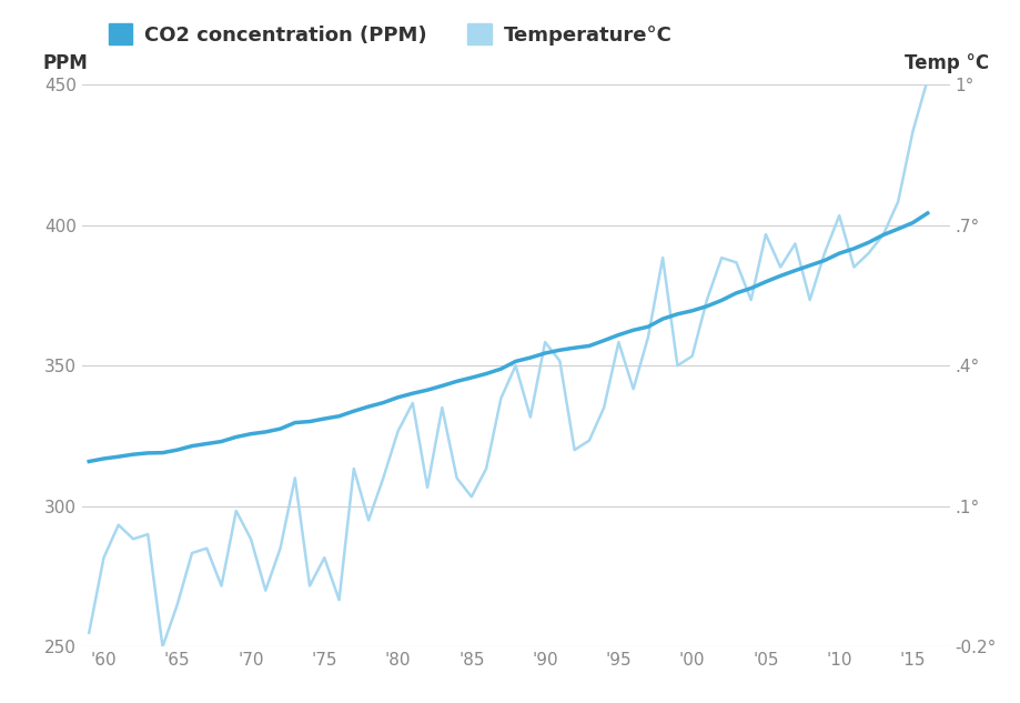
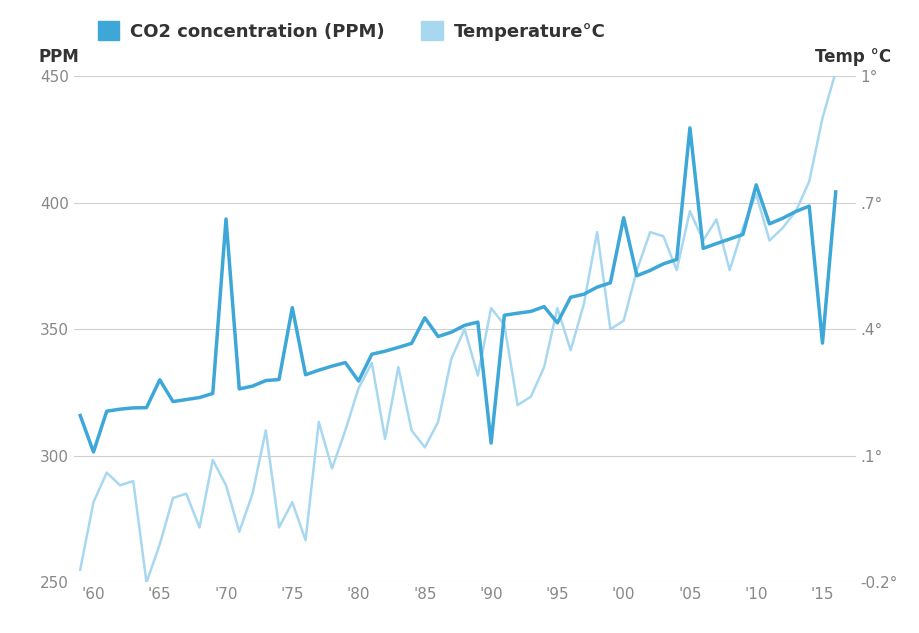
CO2 concentration (PPM)/'60: 316.9 -> 301.5
CO2 concentration (PPM)/'65: 320.0 -> 330.0
CO2 concentration (PPM)/'70: 325.7 -> 393.5
CO2 concentration (PPM)/'75: 331.1 -> 358.5
CO2 concentration (PPM)/'80: 338.7 -> 329.5
CO2 concentration (PPM)/'85: 345.7 -> 354.5
CO2 concentration (PPM)/'90: 354.4 -> 305.0
CO2 concentration (PPM)/'95: 360.9 -> 352.5
CO2 concentration (PPM)/'00: 369.5 -> 394.0
CO2 concentration (PPM)/'05: 379.8 -> 429.5
CO2 concentration (PPM)/'10: 389.9 -> 407.0
CO2 concentration (PPM)/'15: 400.8 -> 344.5
